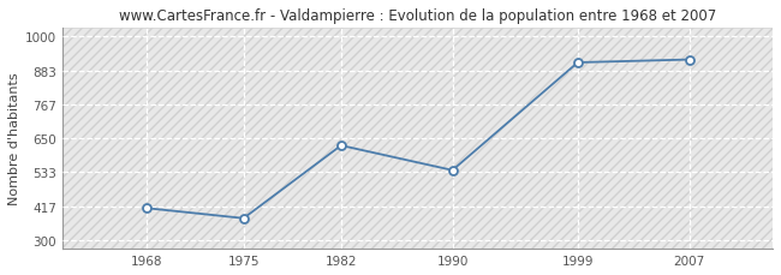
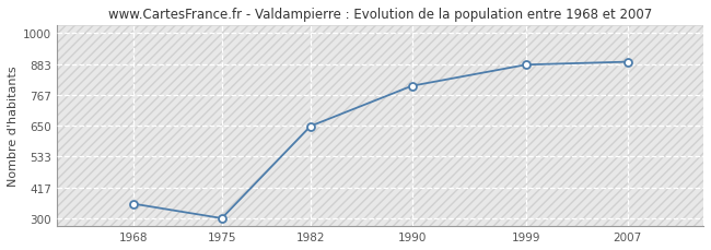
1968: 410 -> 355
1975: 375 -> 300
1982: 625 -> 648
1990: 540 -> 800
1999: 910 -> 880
2007: 920 -> 891
